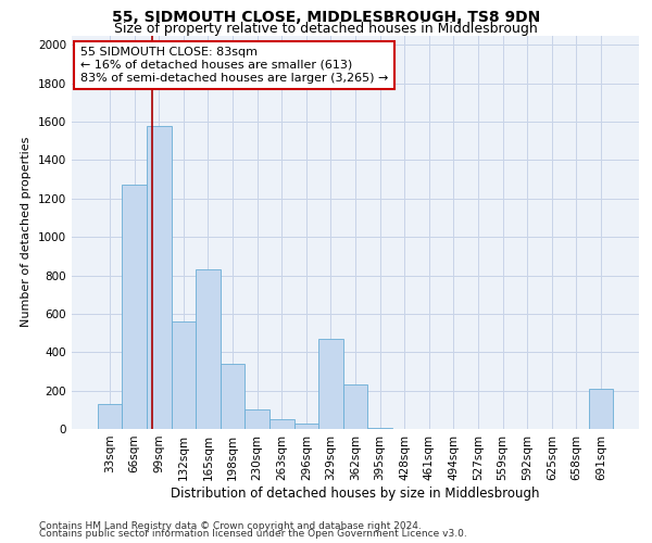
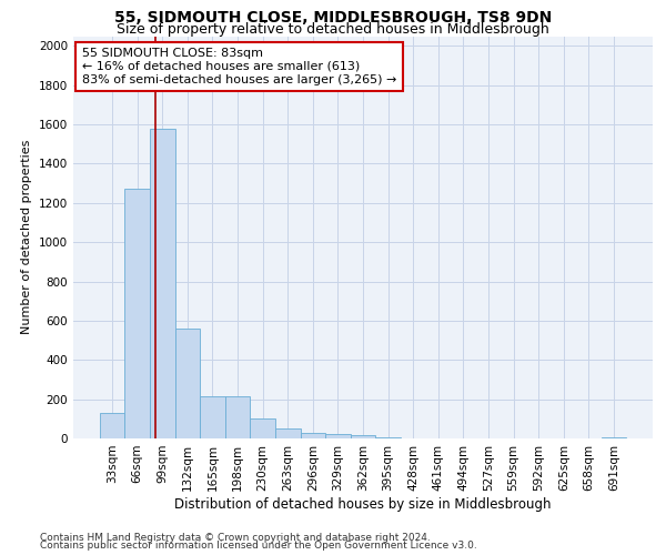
165sqm: 830 -> 220
198sqm: 340 -> 220
329sqm: 470 -> 20
362sqm: 230 -> 20
691sqm: 210 -> 0
